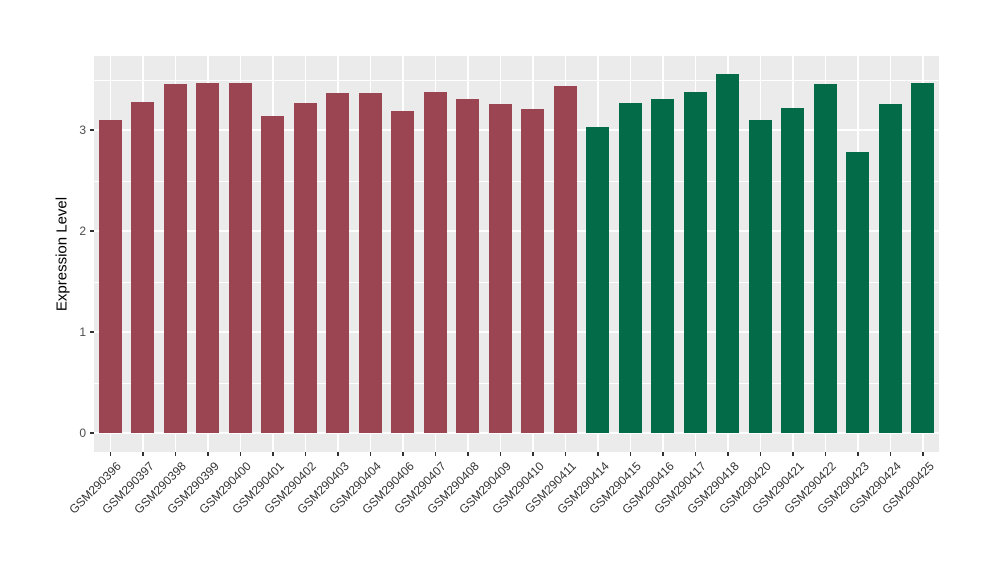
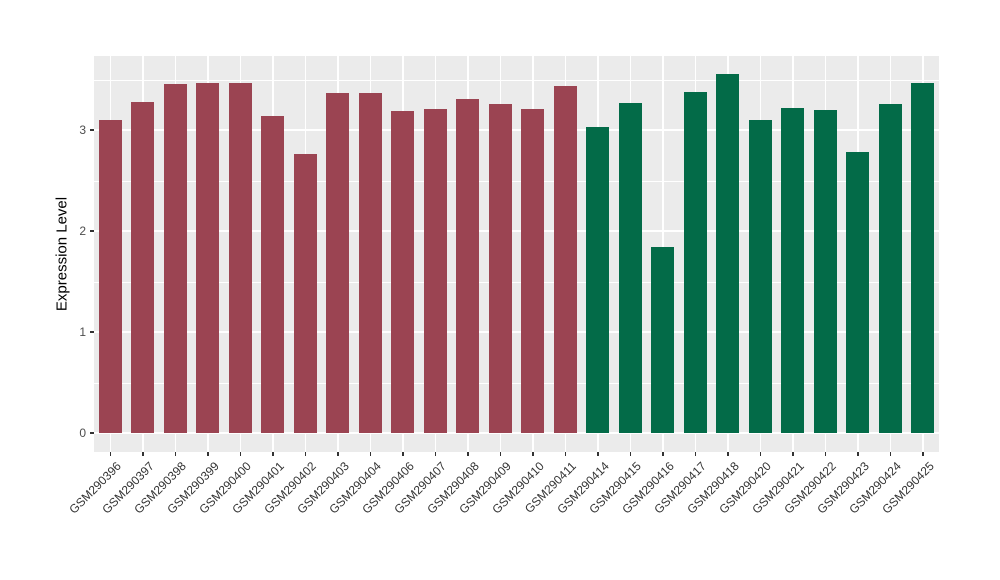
GSM290402: 3.27 -> 2.76
GSM290407: 3.38 -> 3.21
GSM290416: 3.31 -> 1.84
GSM290422: 3.46 -> 3.20
